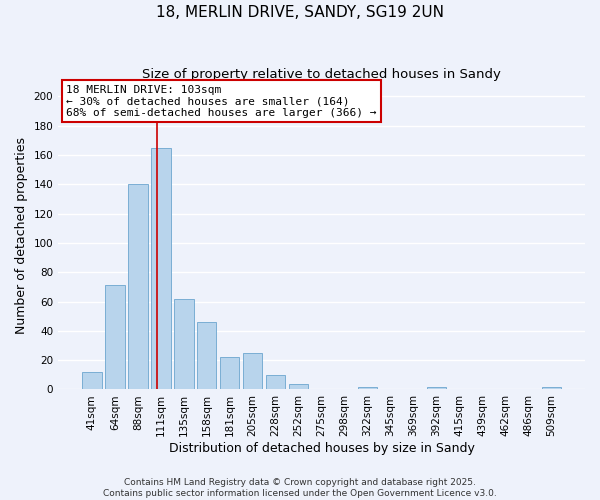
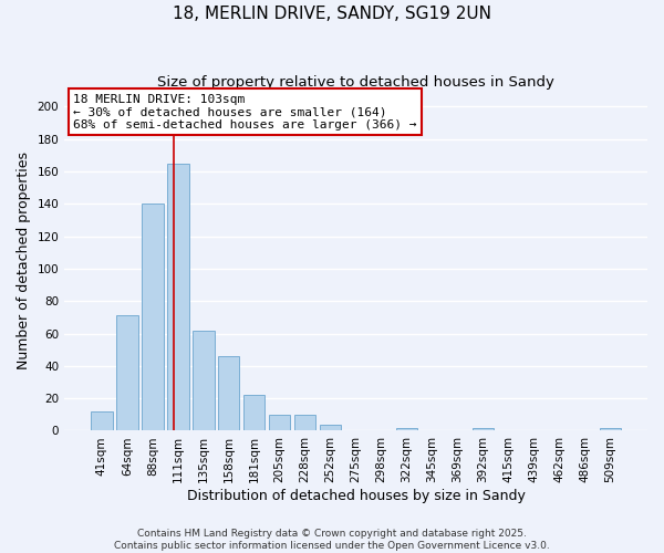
205sqm: 25 -> 10
